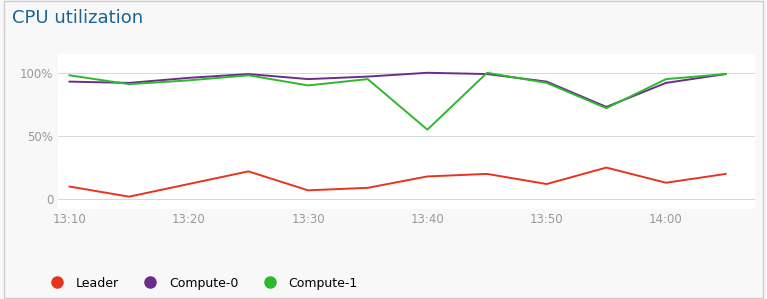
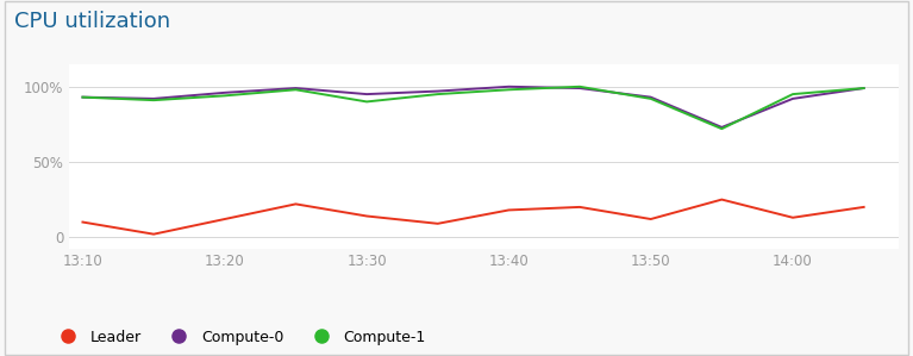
Compute-1/13:10: 98% -> 93%
Leader/13:30: 7% -> 14%
Compute-1/13:40: 55% -> 98%
